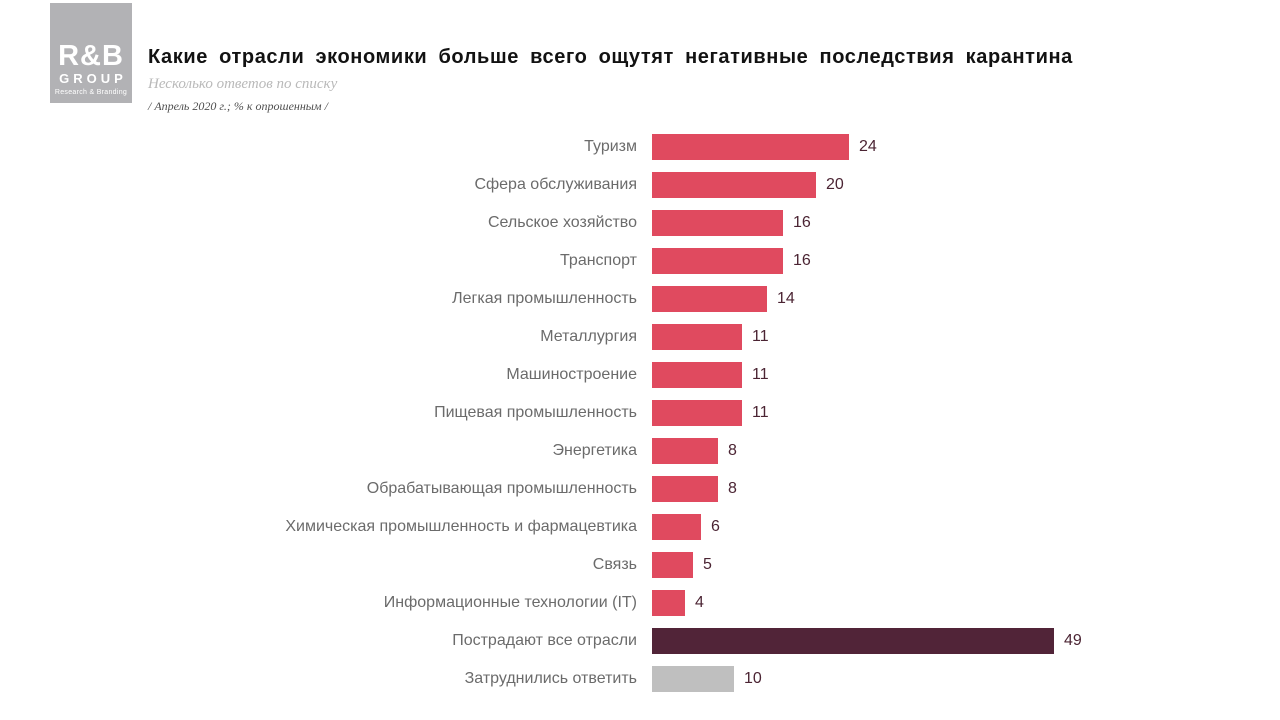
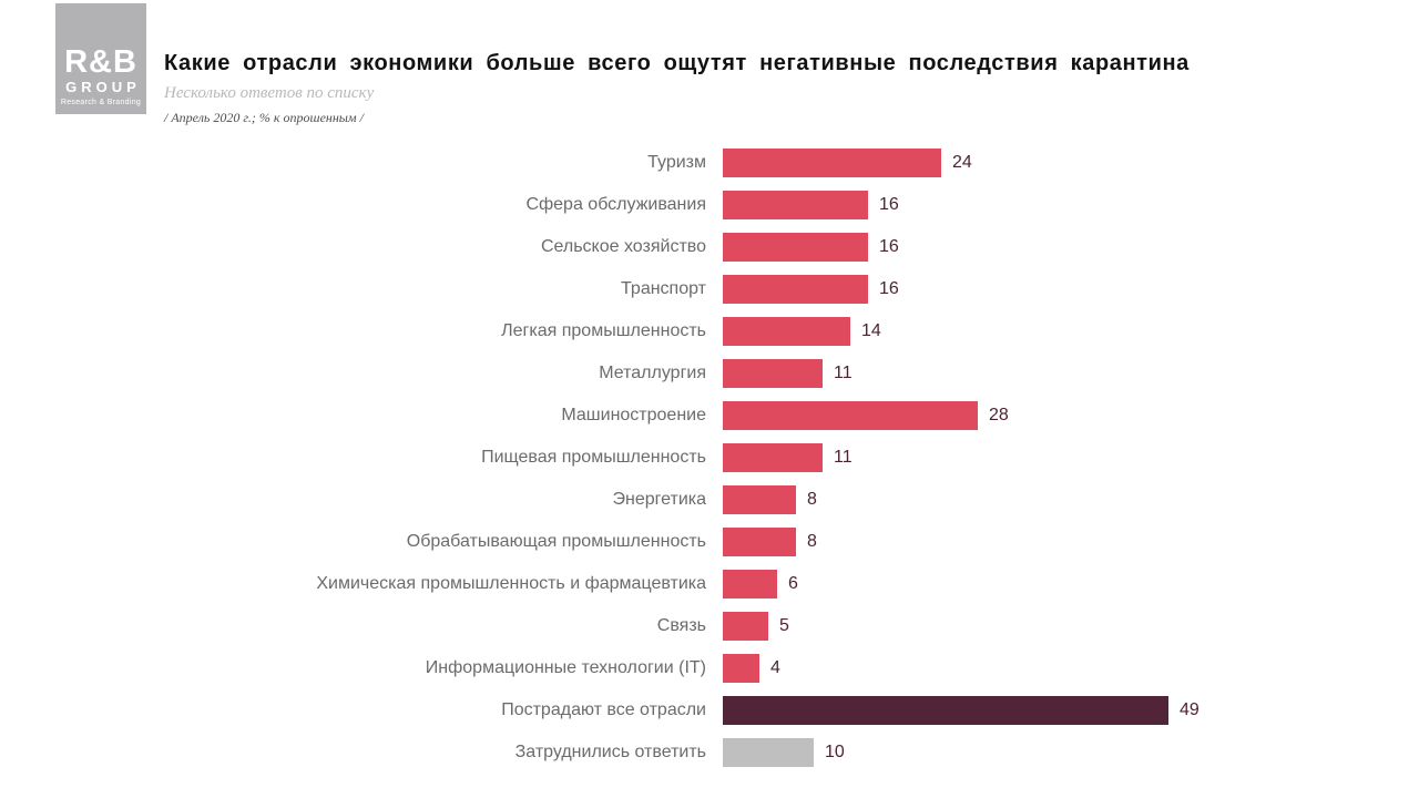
Сфера обслуживания: 20 -> 16
Машиностроение: 11 -> 28
